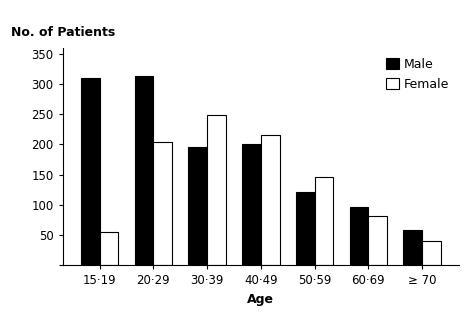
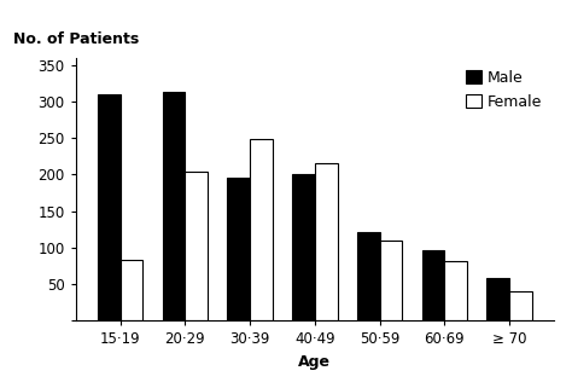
Female/15·19: 56 -> 84
Female/50·59: 146 -> 110
